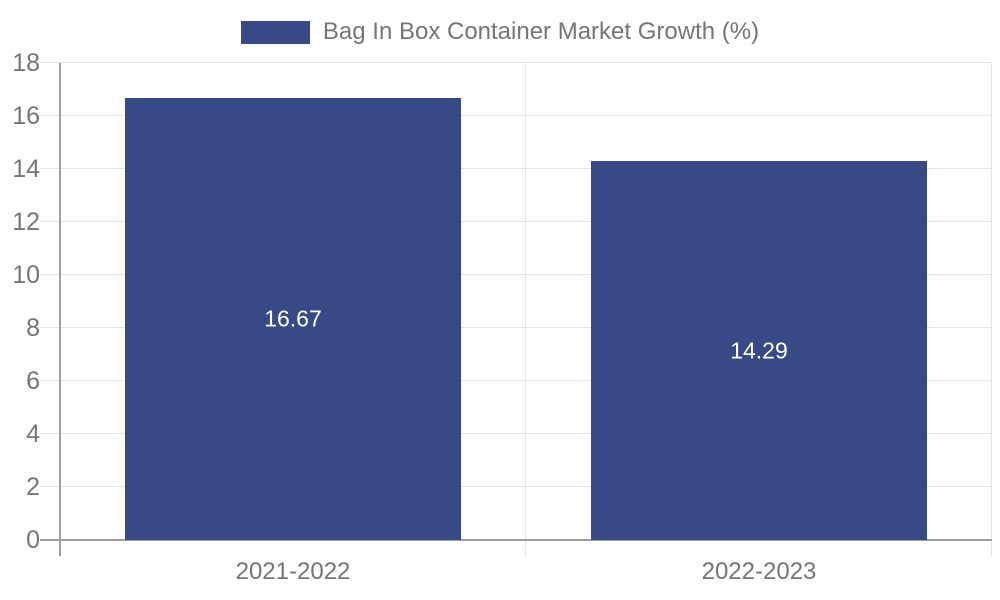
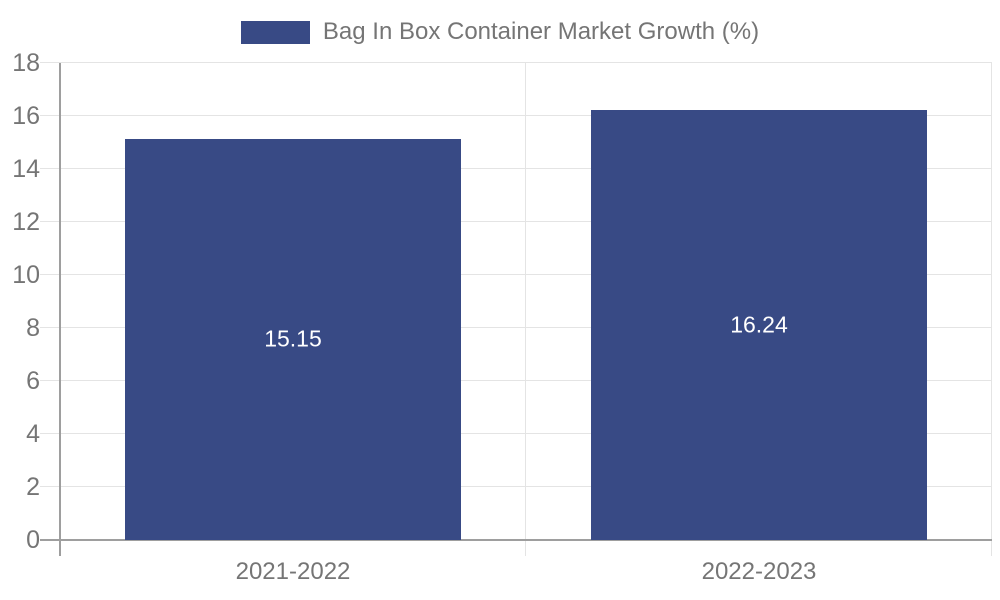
2021-2022: 16.67 -> 15.15
2022-2023: 14.29 -> 16.24
